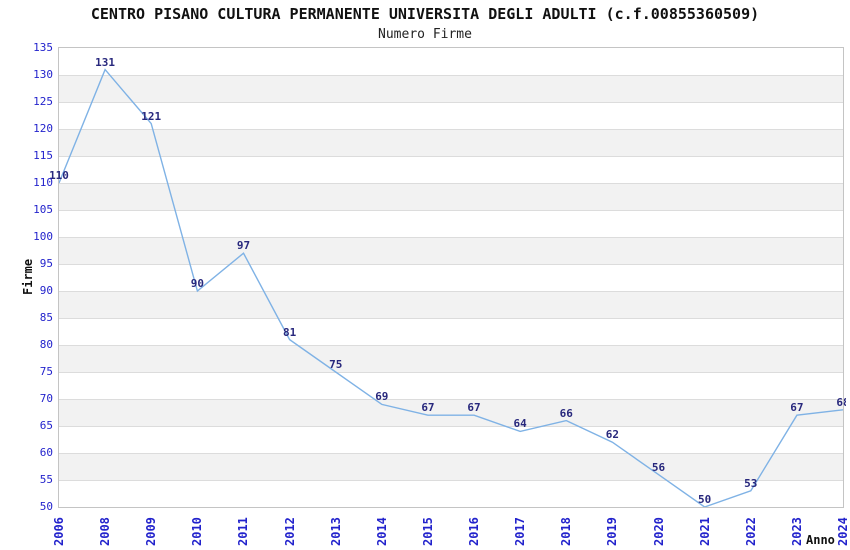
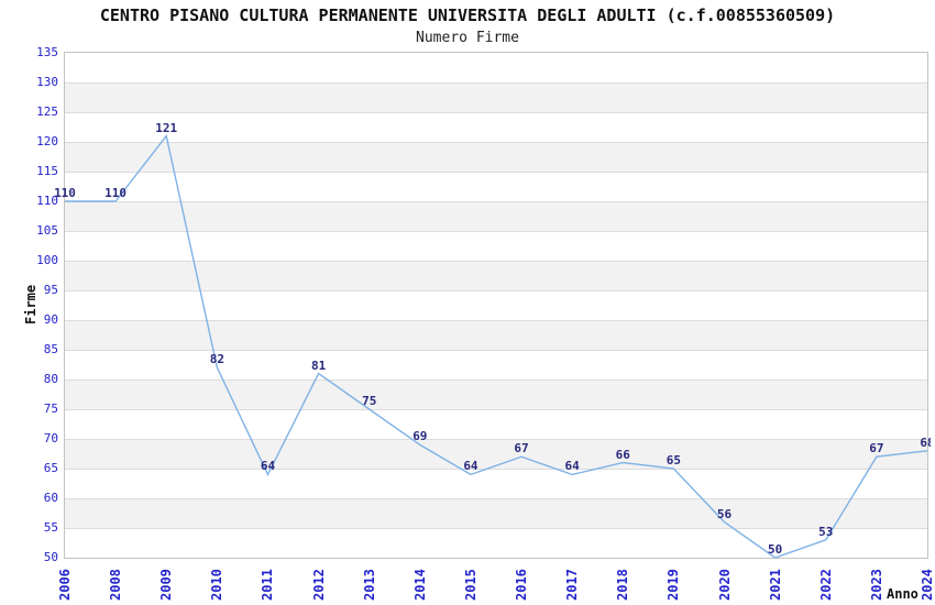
2008: 131 -> 110
2010: 90 -> 82
2011: 97 -> 64
2015: 67 -> 64
2019: 62 -> 65
